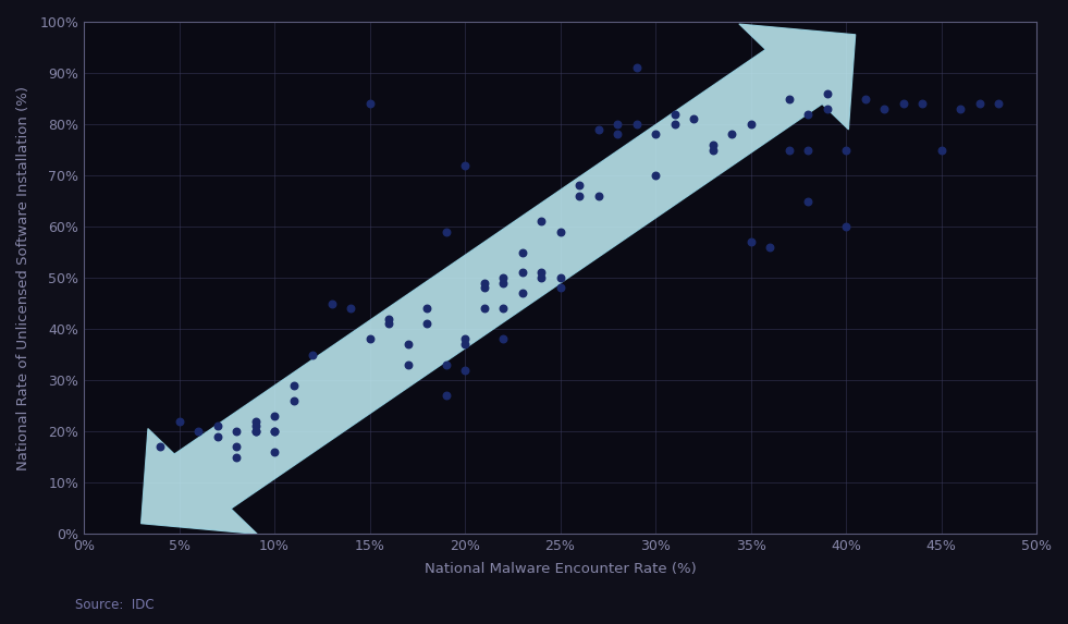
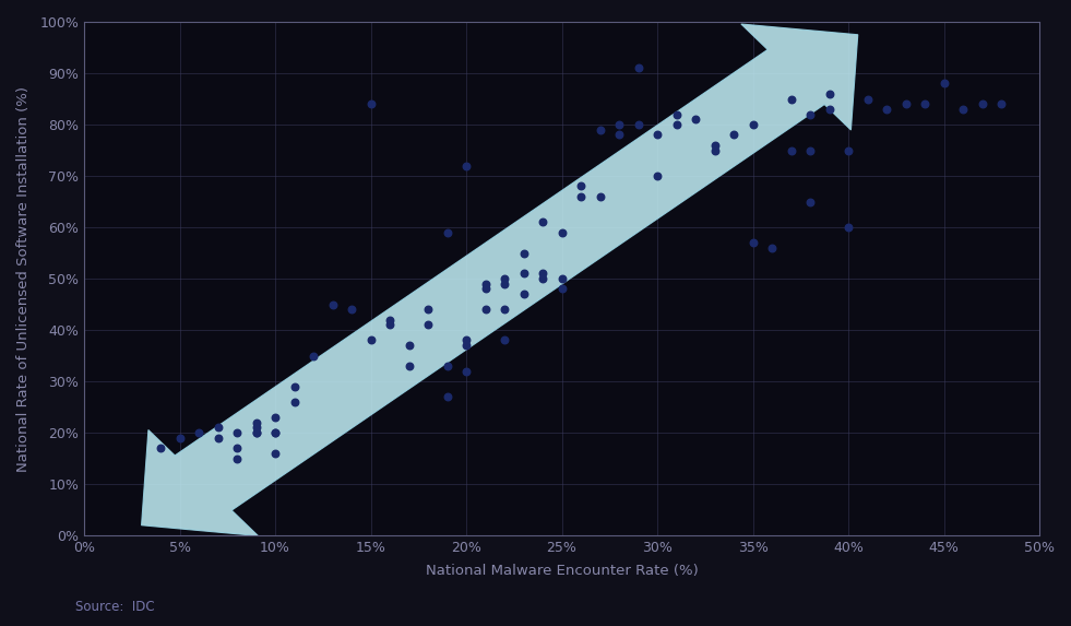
5%: 22% -> 19%
45%: 75% -> 88%
